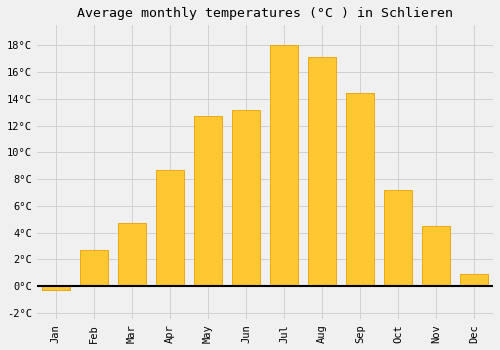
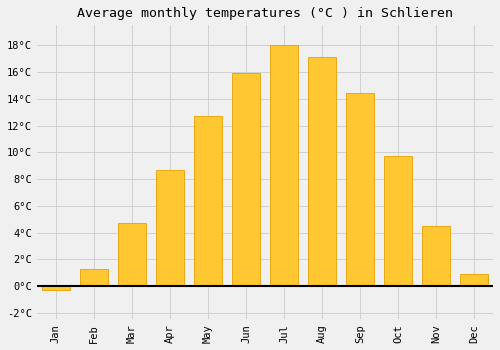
Feb: 2.7°C -> 1.3°C
Jun: 13.2°C -> 15.9°C
Oct: 7.2°C -> 9.7°C
